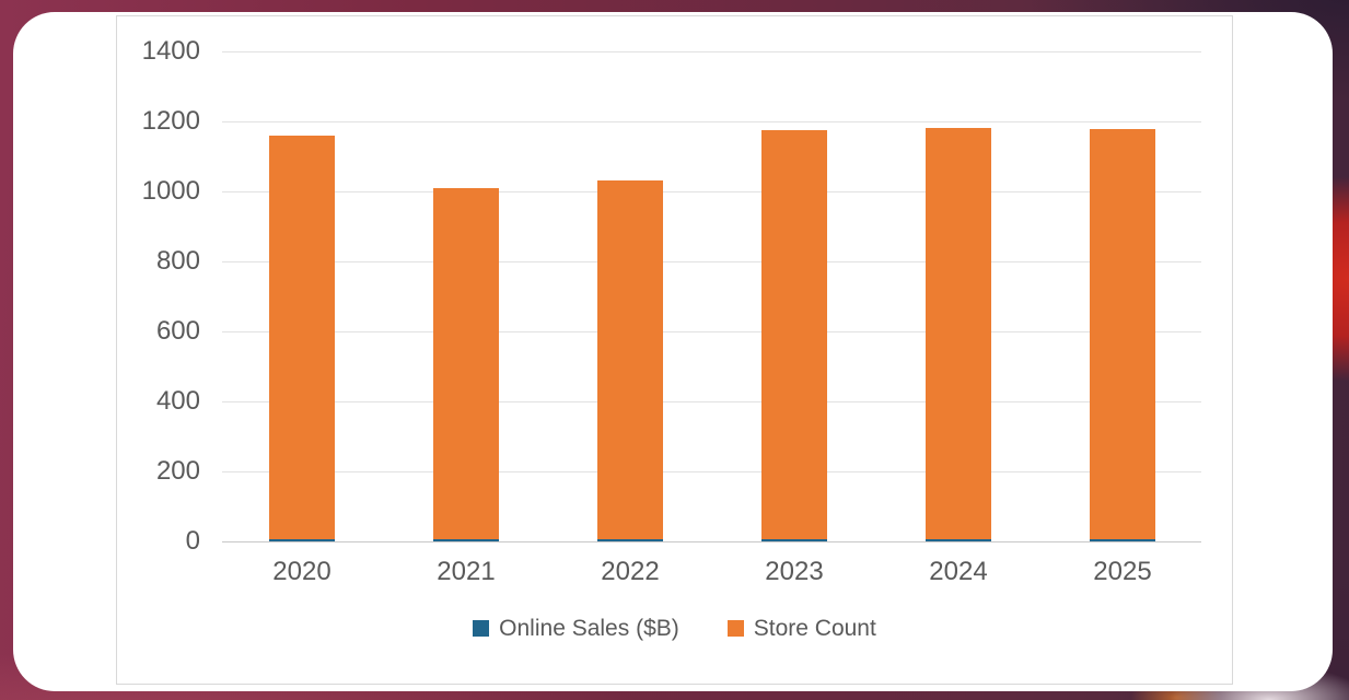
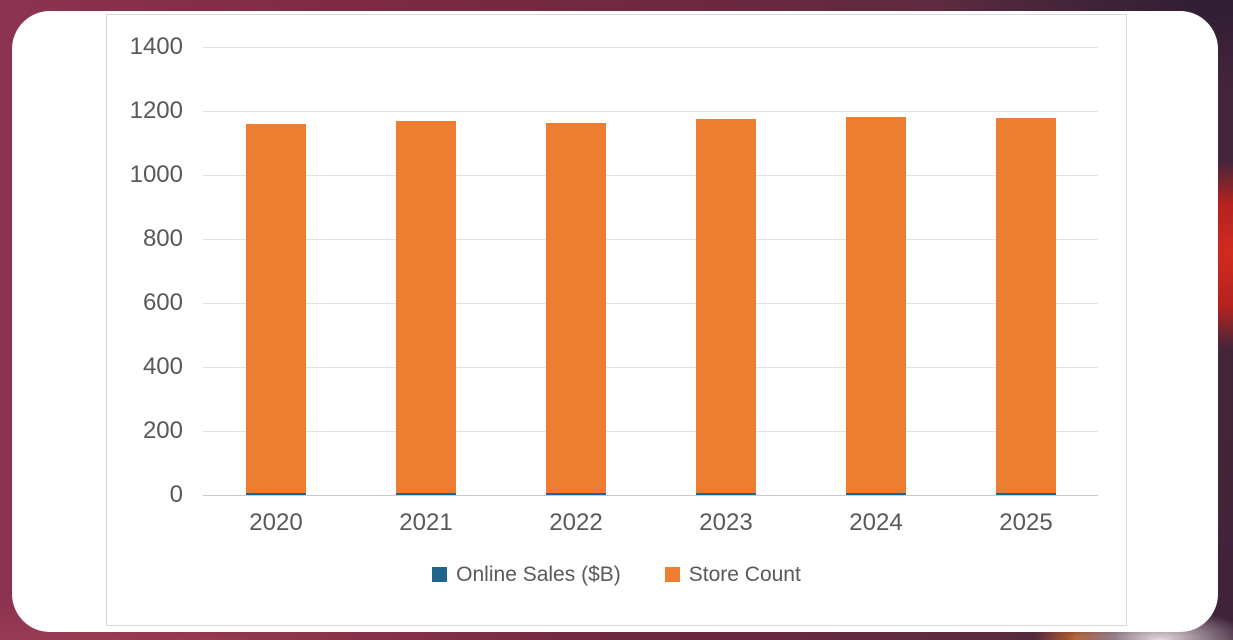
Store Count/2021: 1010 -> 1170
Store Count/2022: 1030 -> 1160
